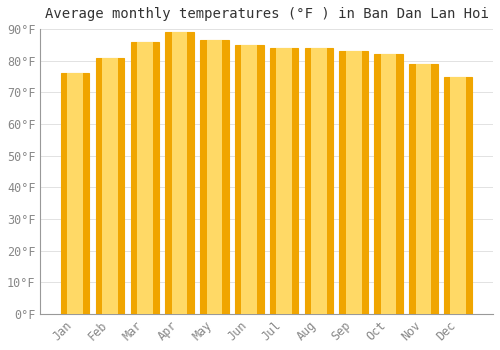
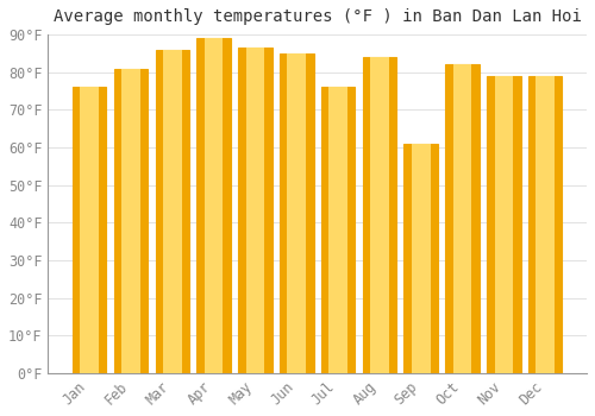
Jul: 84.0°F -> 76.0°F
Sep: 83.0°F -> 61.0°F
Dec: 75.0°F -> 79.0°F
